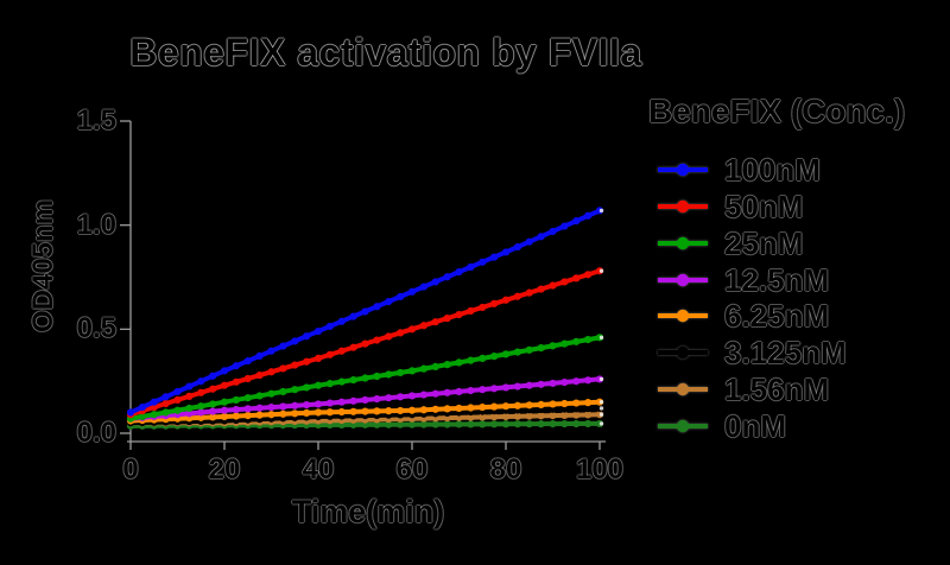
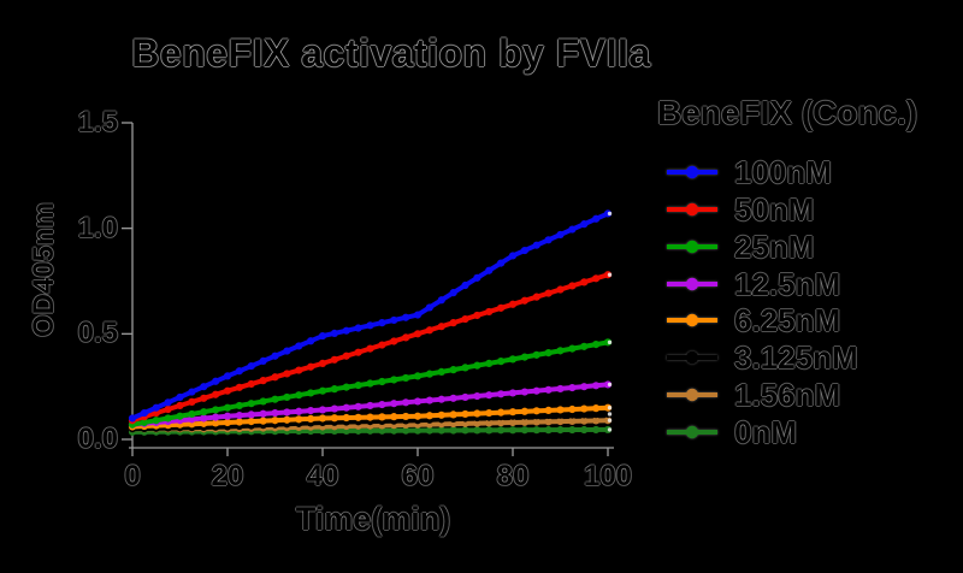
100nM/60: 0.68 -> 0.59
